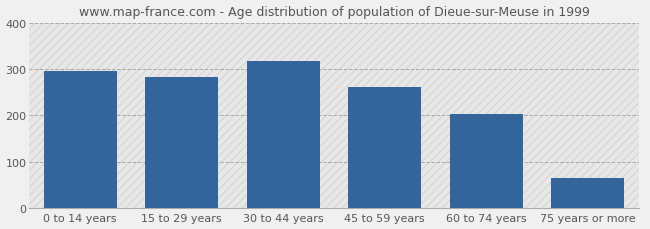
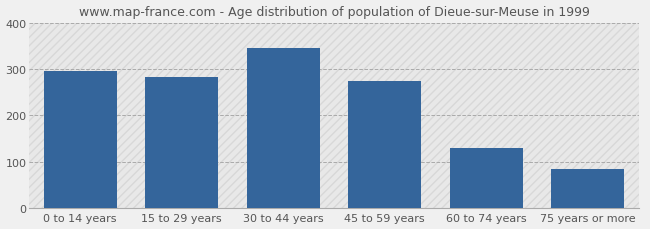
30 to 44 years: 317 -> 345
45 to 59 years: 261 -> 275
60 to 74 years: 203 -> 130
75 years or more: 65 -> 85
